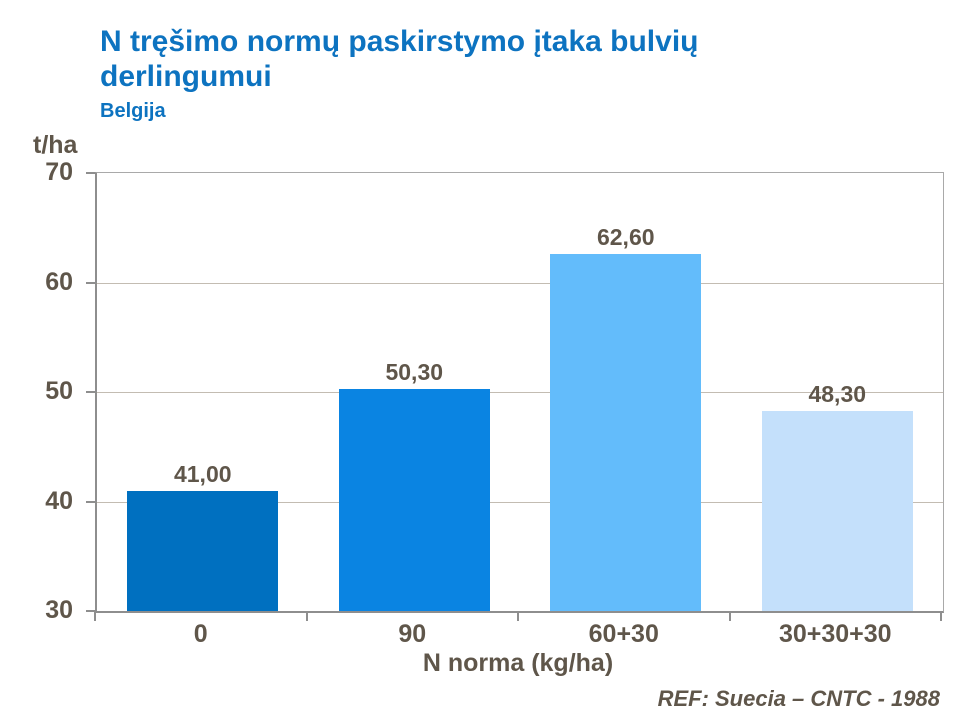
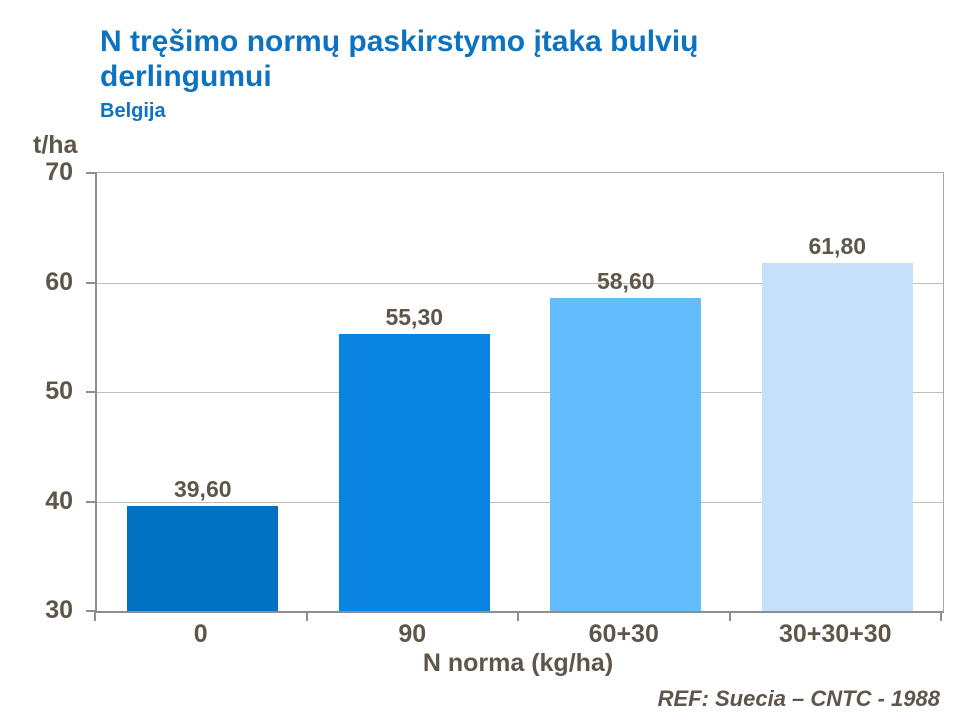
0: 41,00 -> 39,60
90: 50,30 -> 55,30
60+30: 62,60 -> 58,60
30+30+30: 48,30 -> 61,80
